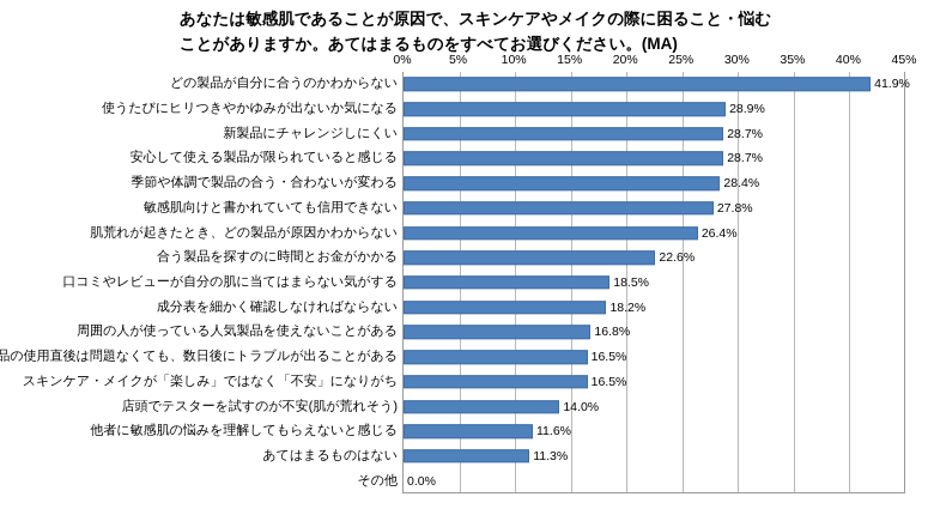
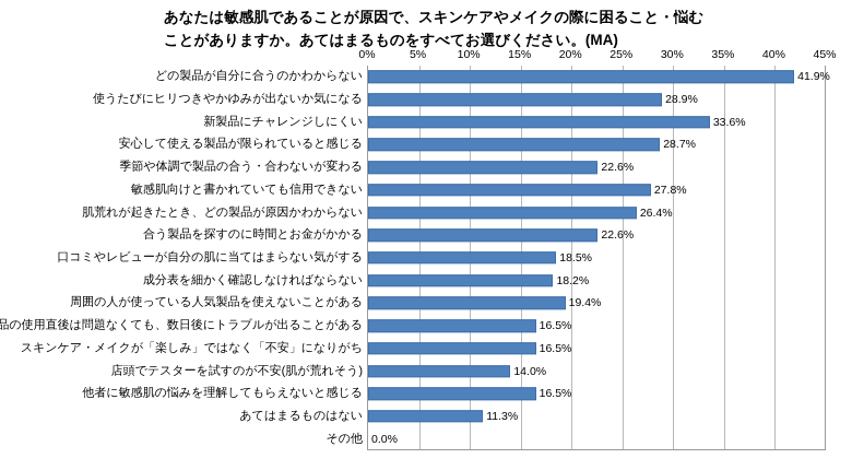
新製品にチャレンジしにくい: 28.7% -> 33.6%
季節や体調で製品の合う・合わないが変わる: 28.4% -> 22.6%
周囲の人が使っている人気製品を使えないことがある: 16.8% -> 19.4%
他者に敏感肌の悩みを理解してもらえないと感じる: 11.6% -> 16.5%
